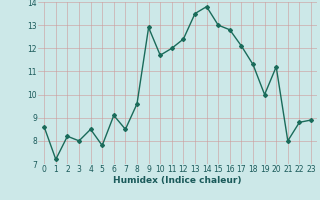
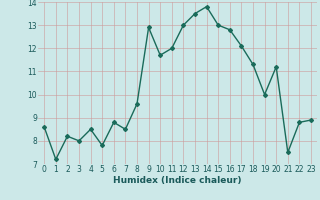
6: 9.1 -> 8.8
12: 12.4 -> 13.0
21: 8.0 -> 7.5
